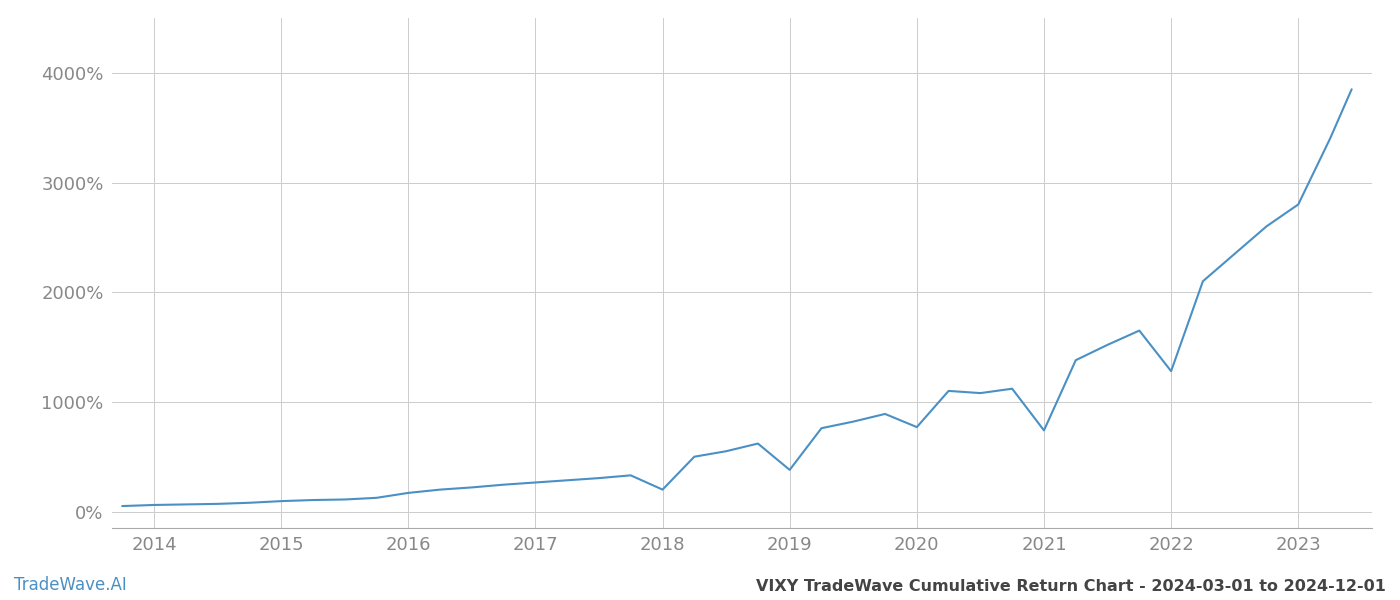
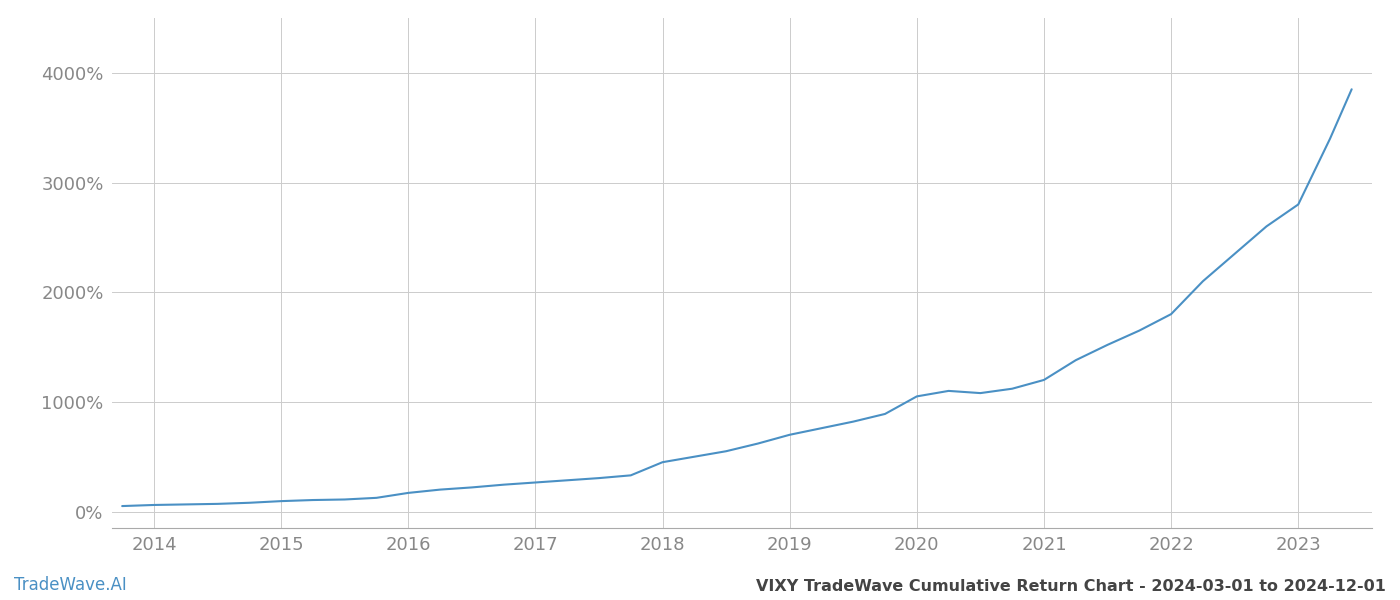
2018: 200% -> 450%
2019: 380% -> 700%
2020: 770% -> 1050%
2021: 740% -> 1200%
2022: 1280% -> 1800%
